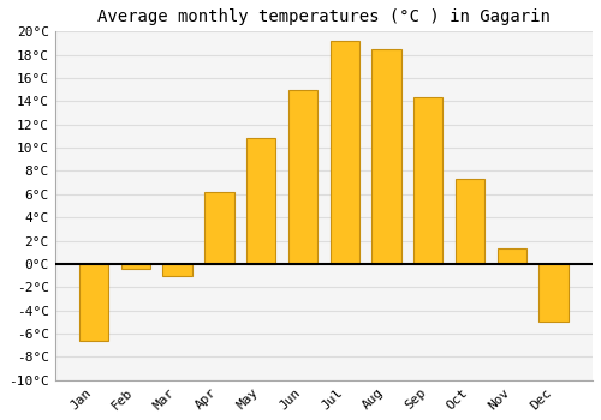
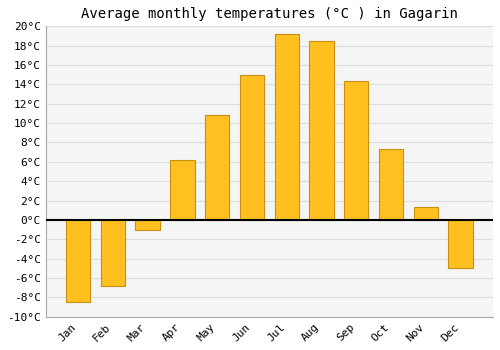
Jan: -6.6°C -> -8.5°C
Feb: -0.4°C -> -6.8°C
